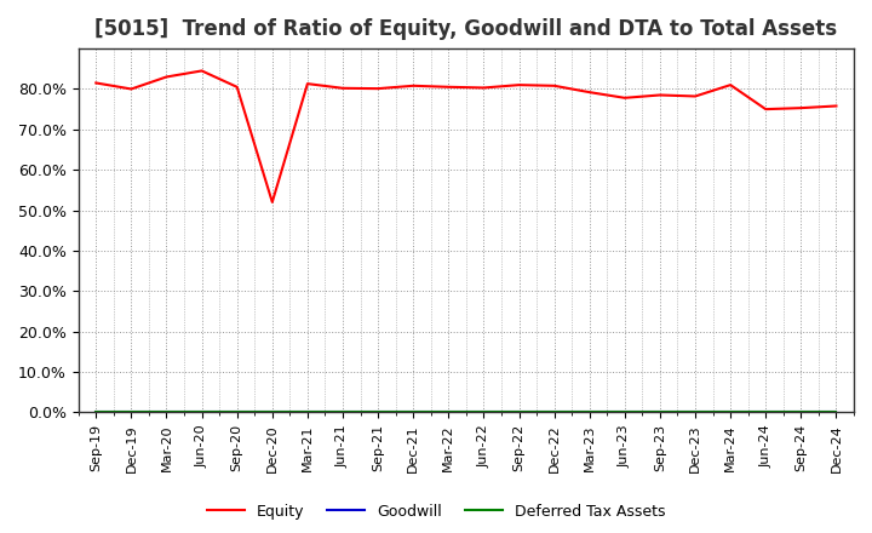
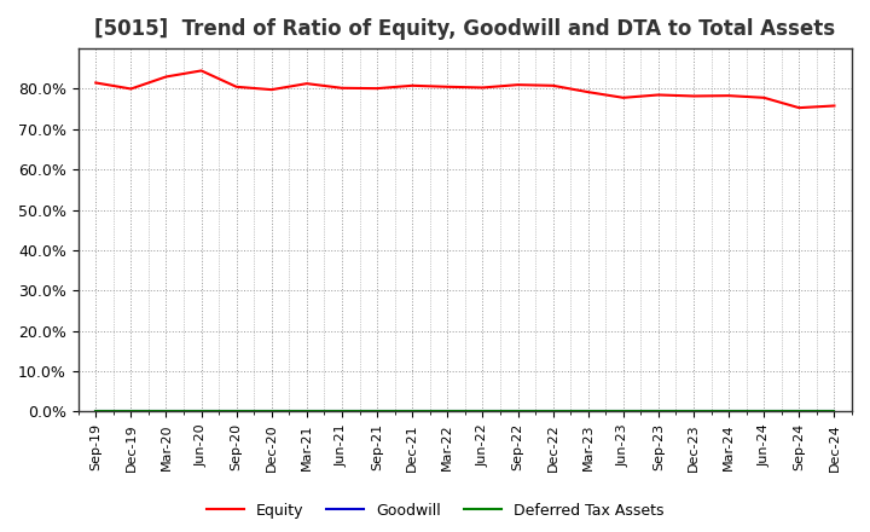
Equity/Dec-20: 52.0% -> 79.8%
Equity/Mar-24: 81.0% -> 78.3%
Equity/Jun-24: 75.0% -> 77.8%
